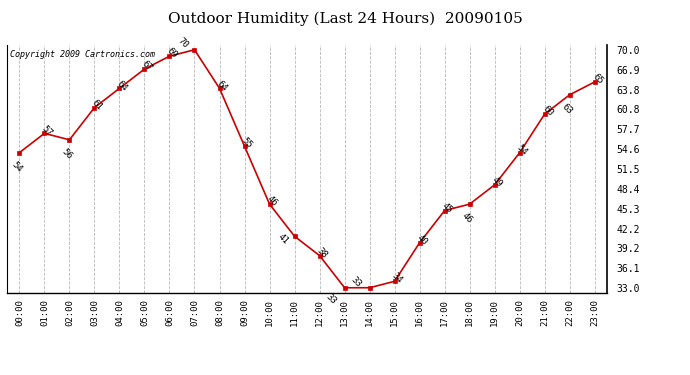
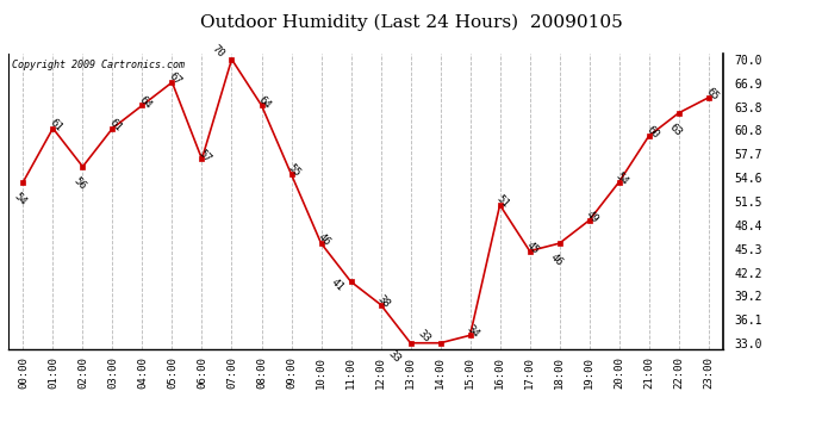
01:00: 57 -> 61
06:00: 69 -> 57
16:00: 40 -> 51
